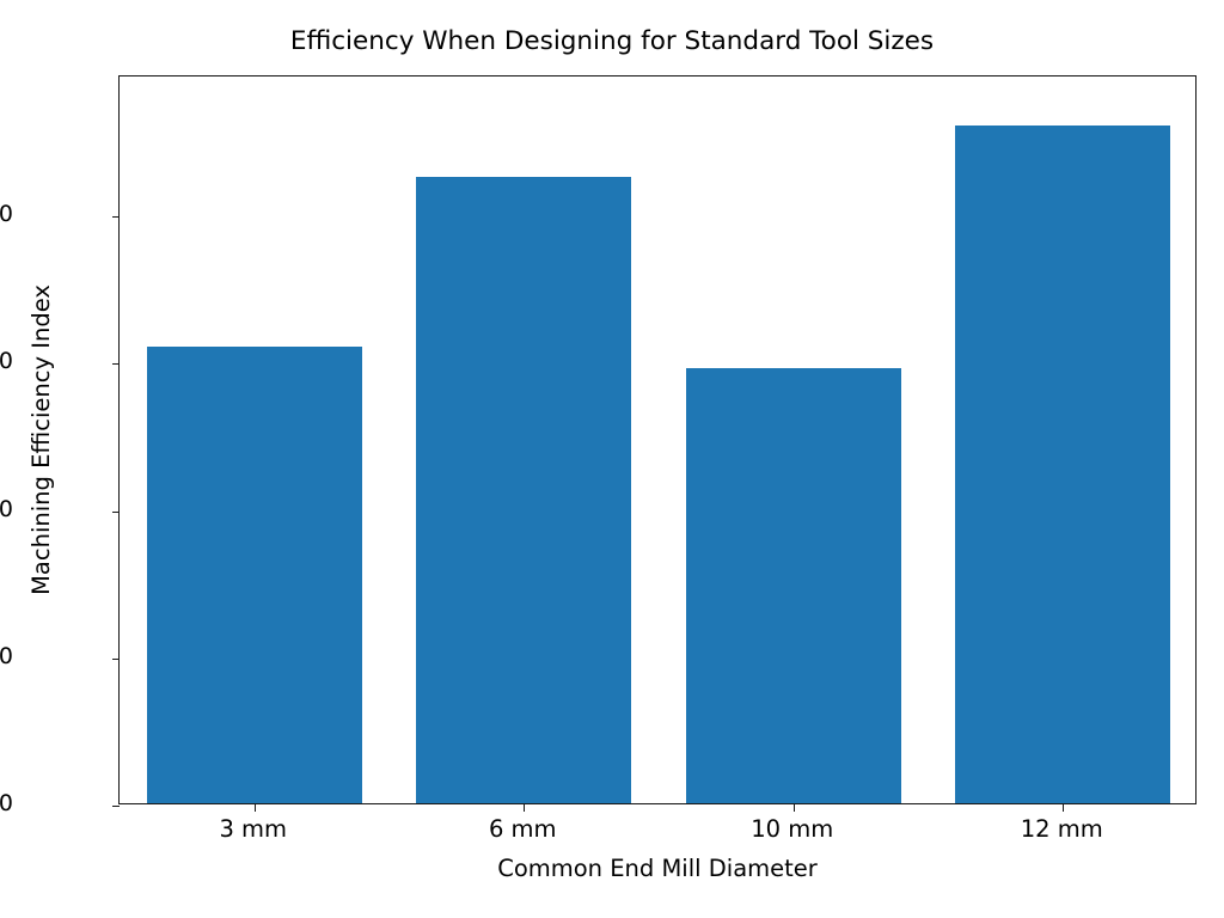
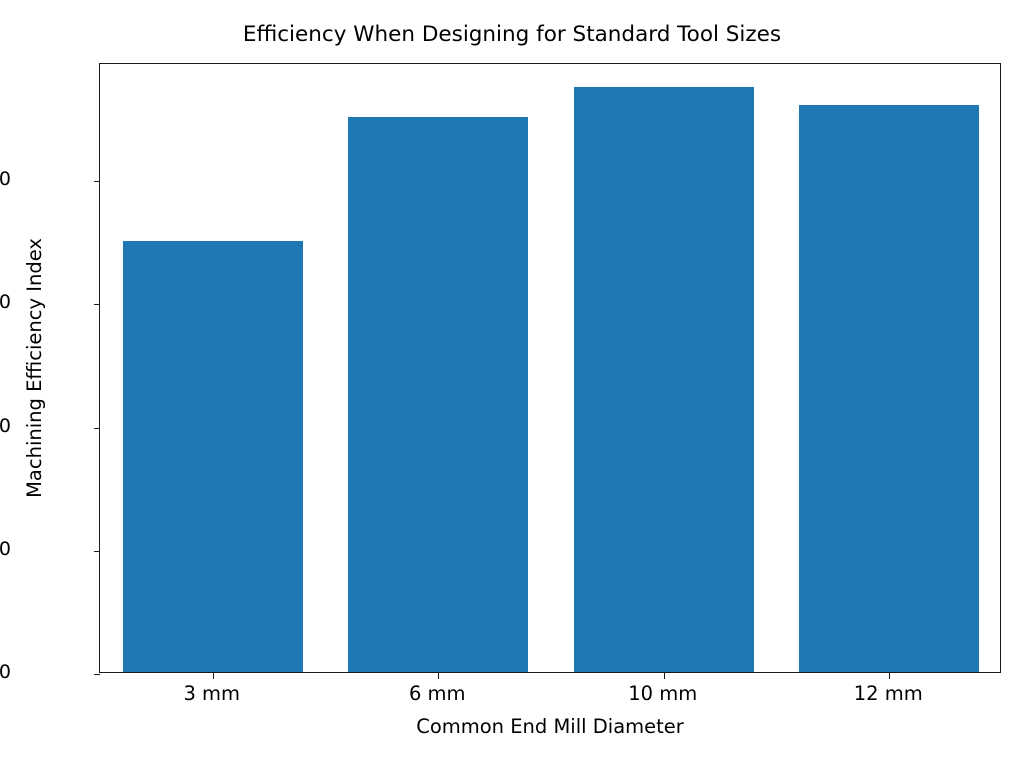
3 mm: 62 -> 70
6 mm: 85 -> 90
10 mm: 59 -> 95
